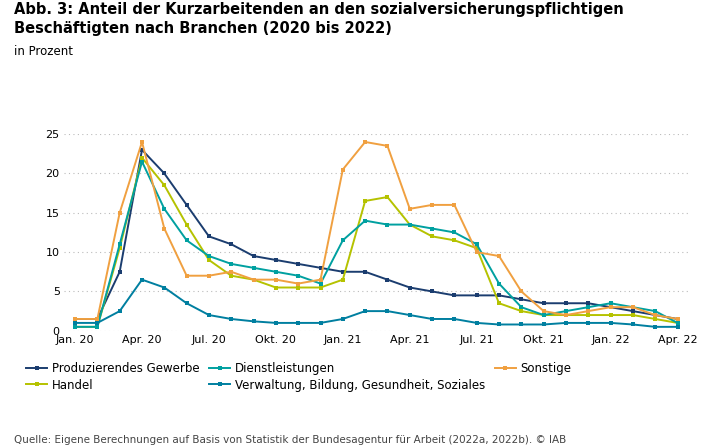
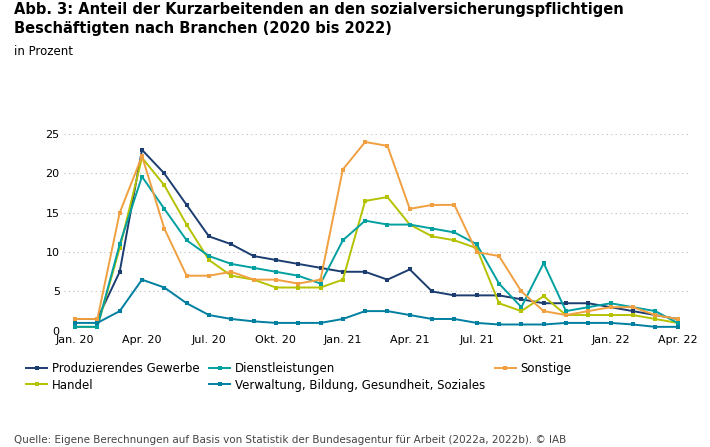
Dienstleistungen/Apr. 20: 21.5 -> 19.6
Sonstige/Apr. 20: 24.0 -> 22.2
Produzierendes Gewerbe/Apr. 21: 5.5 -> 7.8
Handel/Okt. 21: 2.0 -> 4.4
Dienstleistungen/Okt. 21: 2.0 -> 8.6
